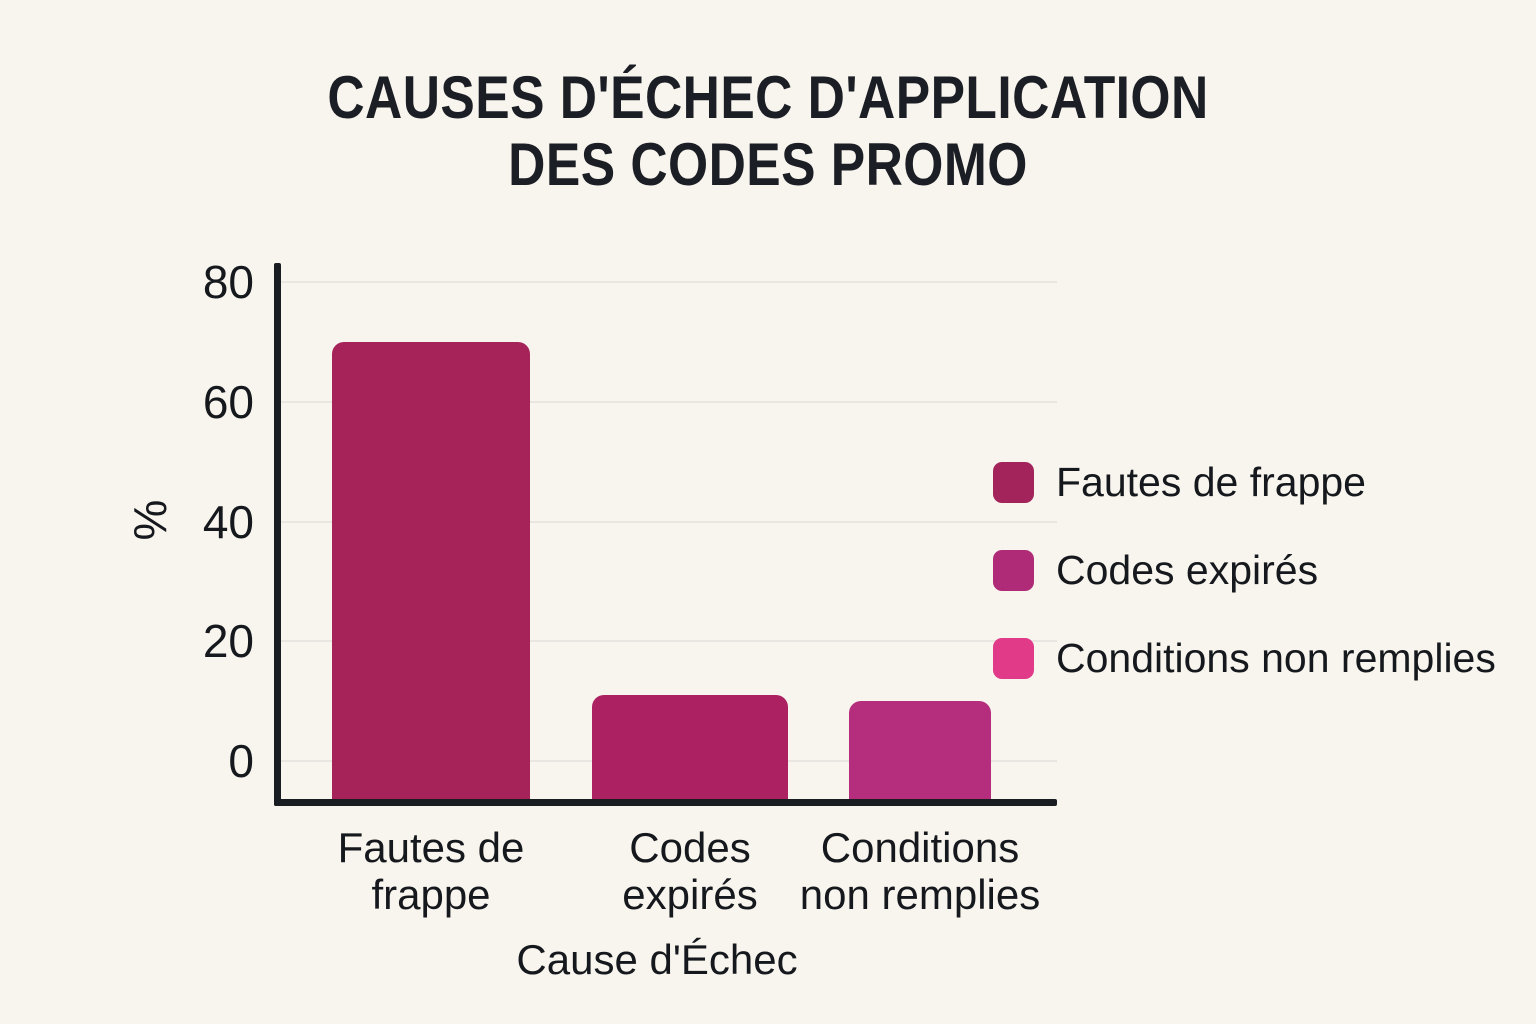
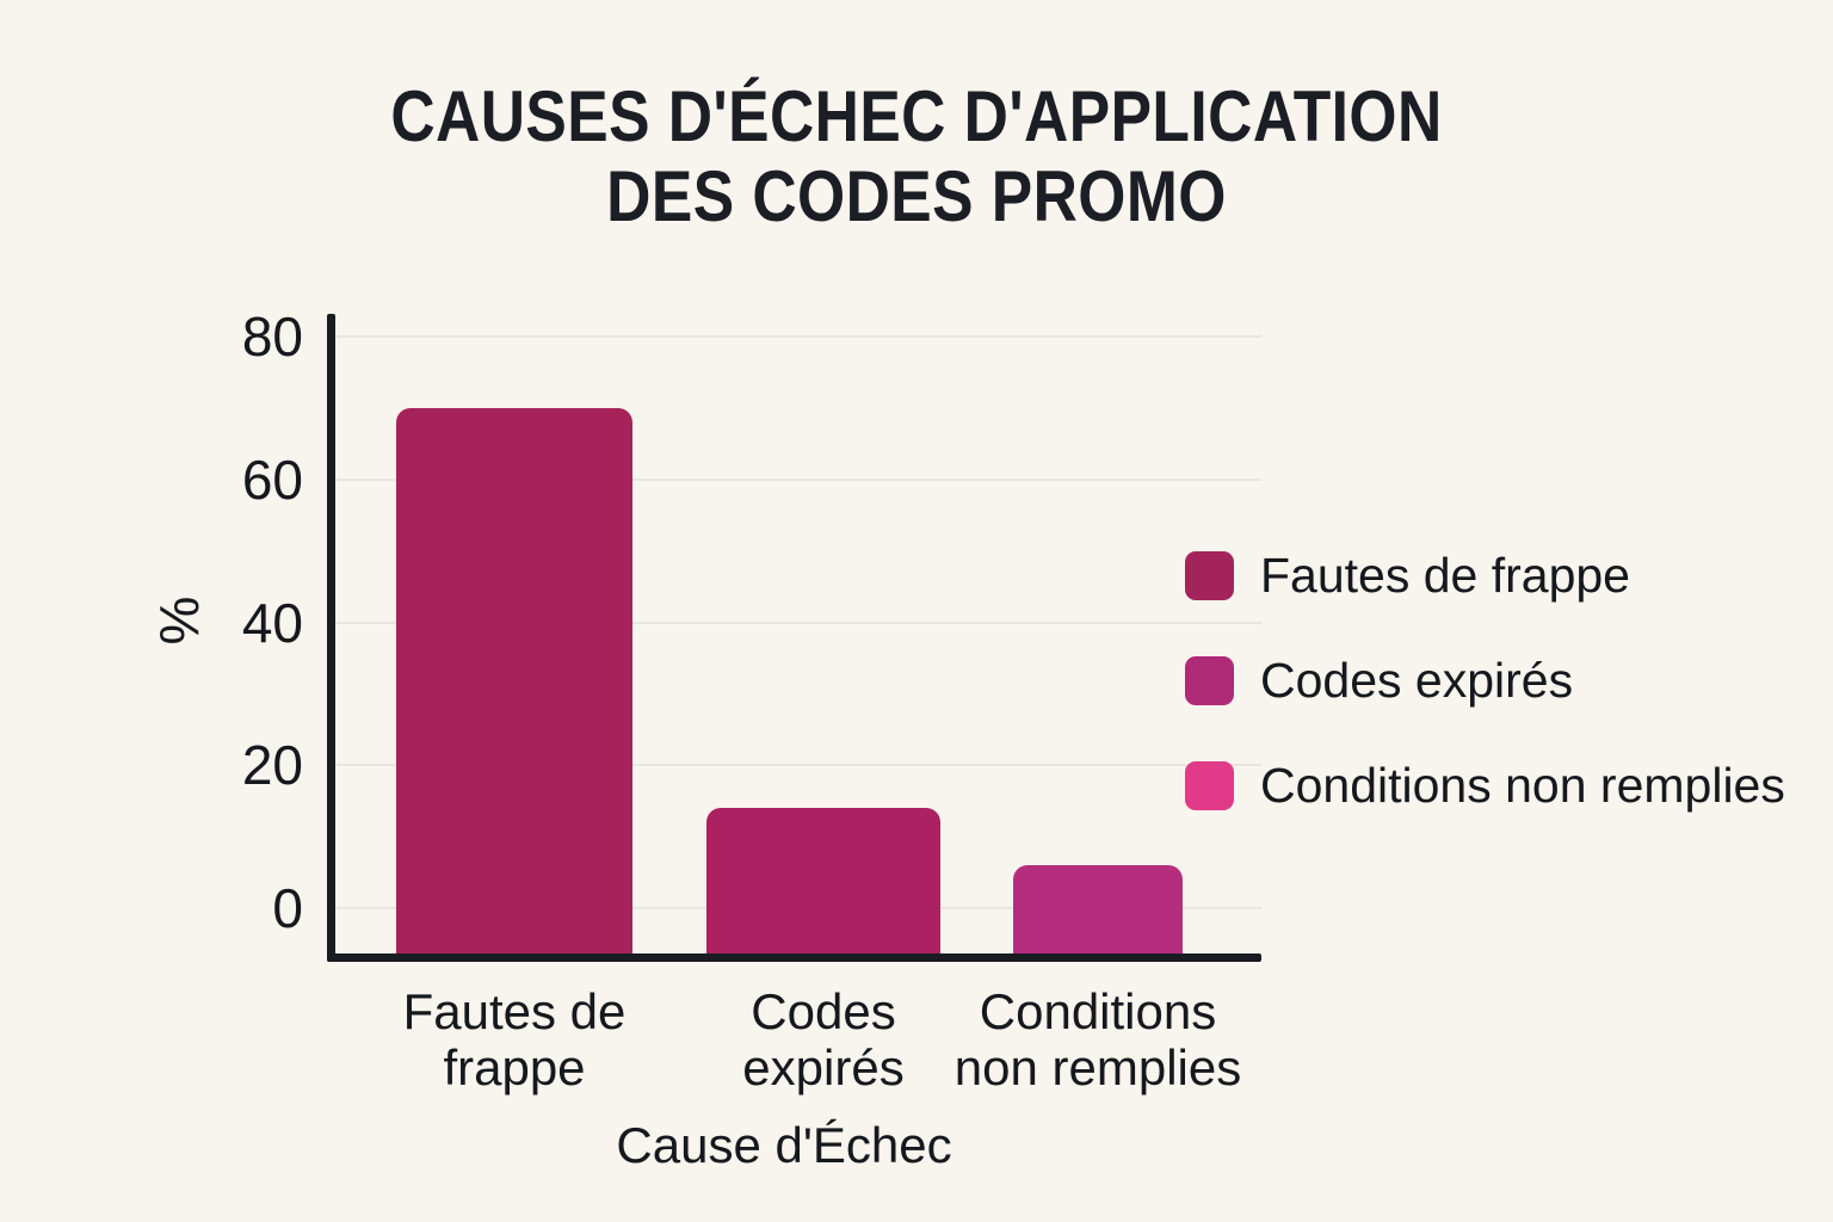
Codes expirés: 11 -> 14
Conditions non remplies: 10 -> 6
